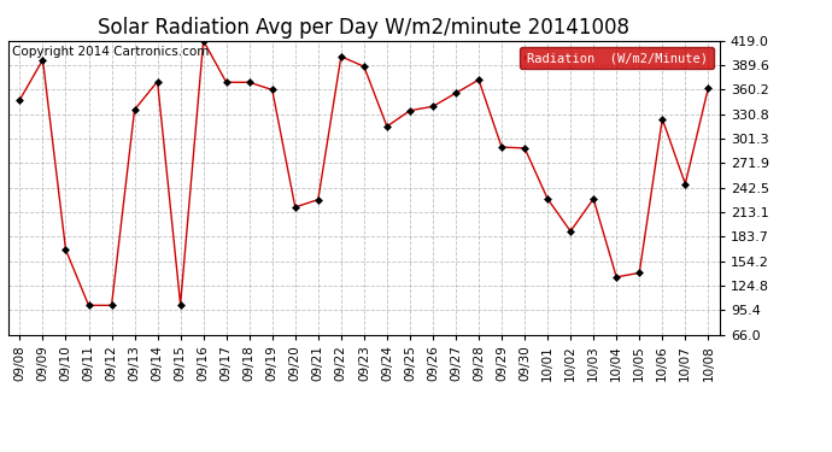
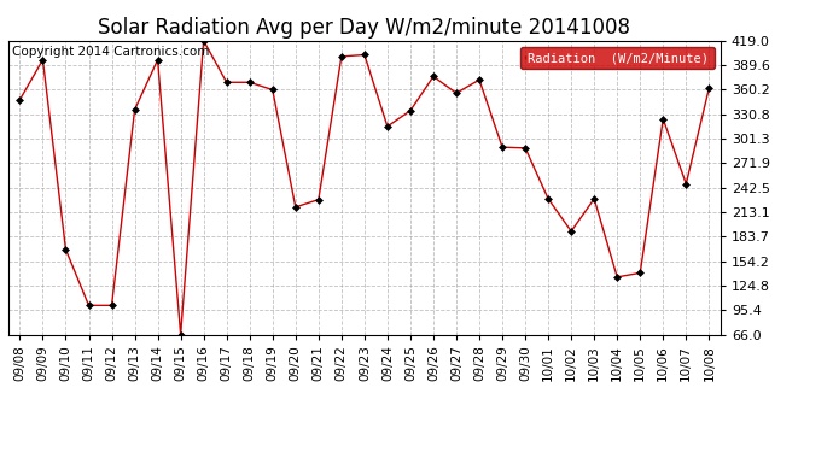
09/14: 370 -> 396
09/15: 102 -> 66
09/23: 388 -> 402
09/26: 340 -> 376
